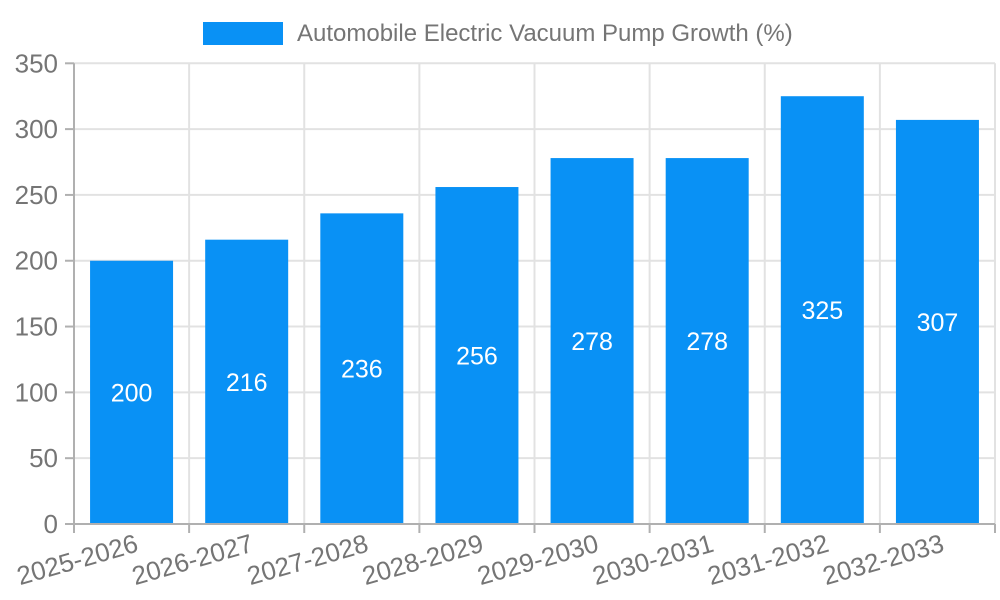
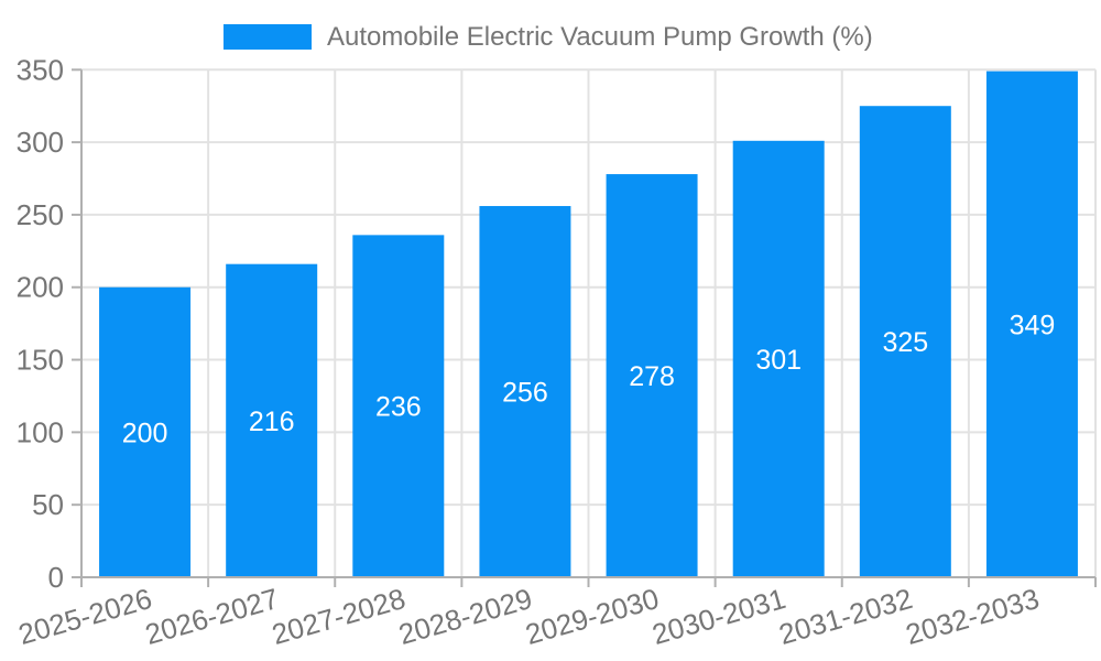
2030-2031: 278 -> 301
2032-2033: 307 -> 349
